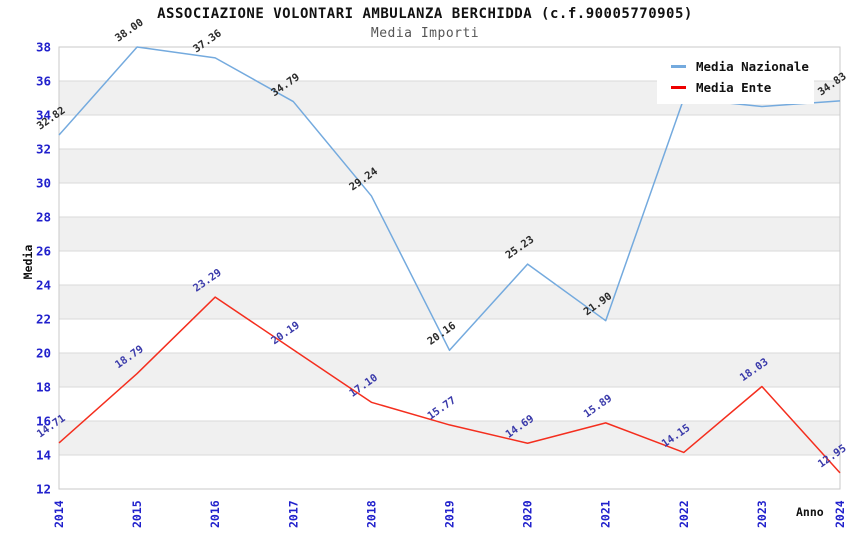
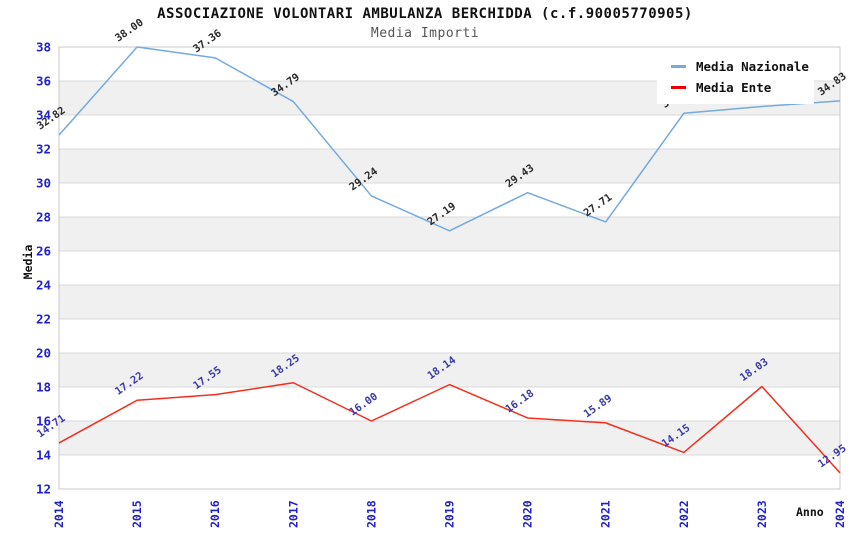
Media Ente/2015: 18.79 -> 17.22
Media Ente/2016: 23.29 -> 17.55
Media Ente/2017: 20.19 -> 18.25
Media Ente/2018: 17.10 -> 16.00
Media Nazionale/2019: 20.16 -> 27.19
Media Ente/2019: 15.77 -> 18.14
Media Nazionale/2020: 25.23 -> 29.43
Media Ente/2020: 14.69 -> 16.18
Media Nazionale/2021: 21.90 -> 27.71
Media Nazionale/2022: 34.97 -> 34.10
